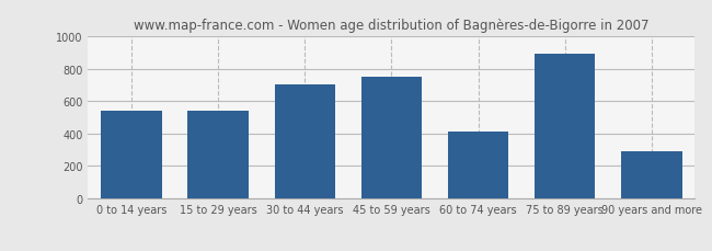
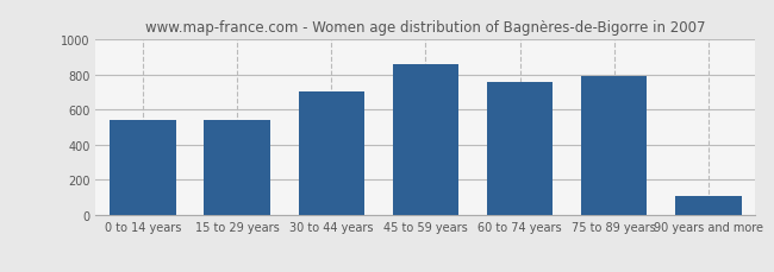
45 to 59 years: 750 -> 860
60 to 74 years: 410 -> 760
75 to 89 years: 890 -> 790
90 years and more: 290 -> 110
